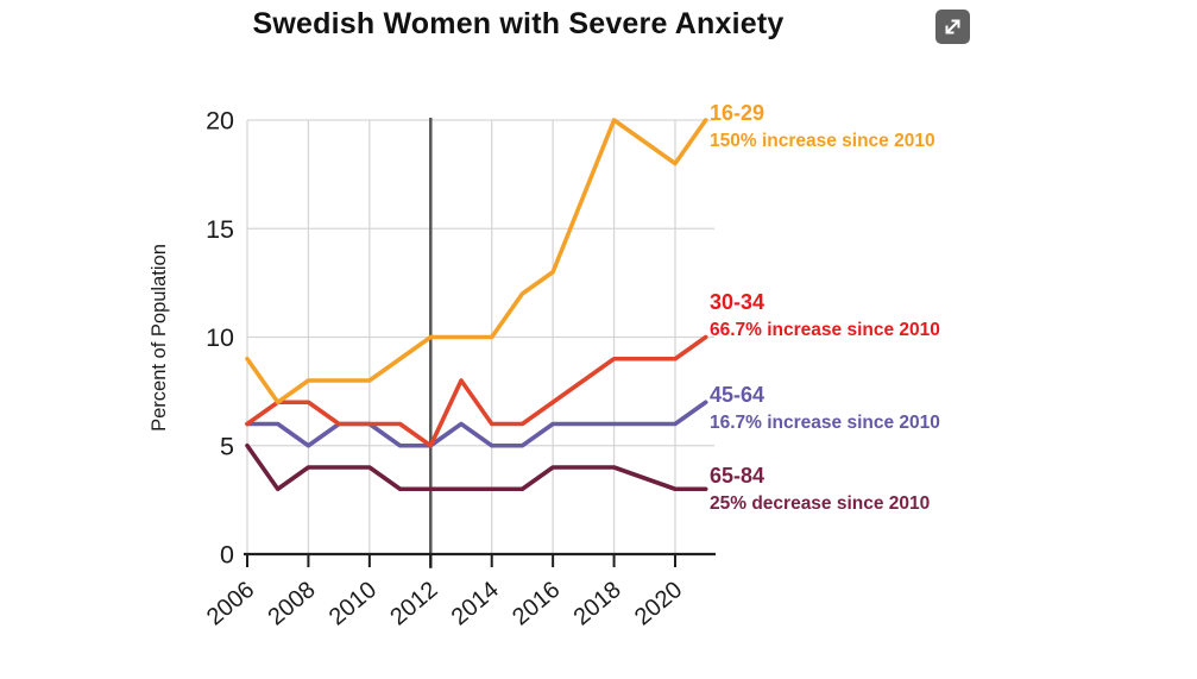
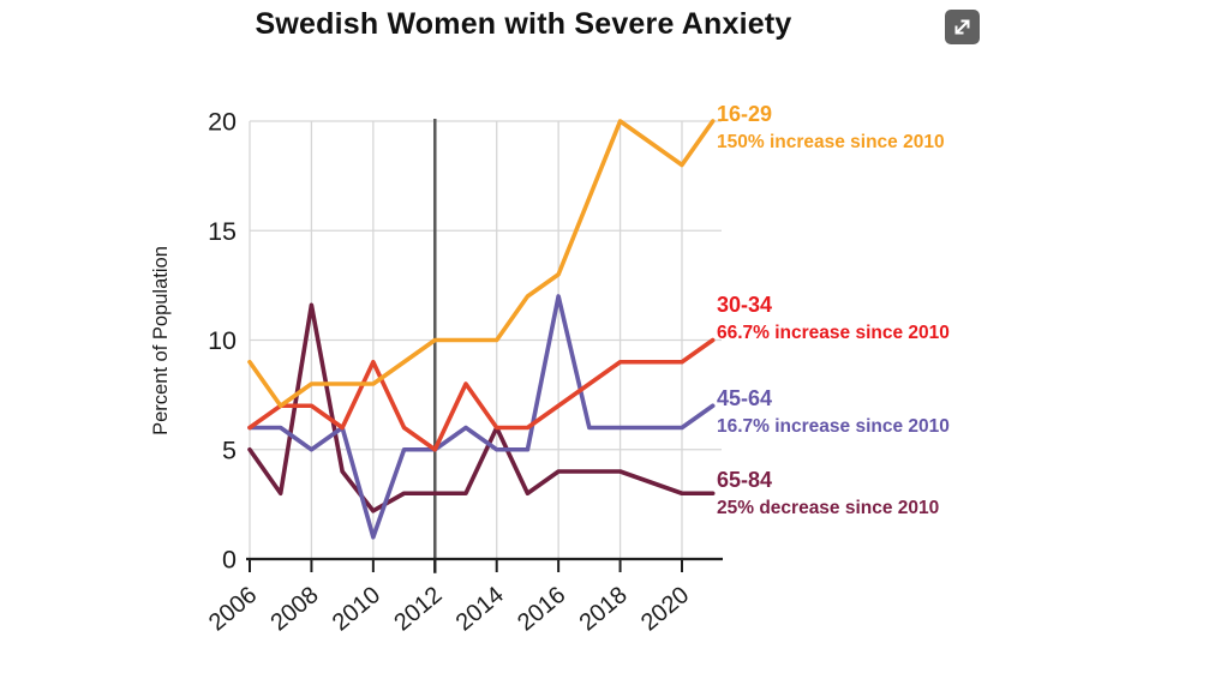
65-84/2008: 4.0 -> 11.6
30-34/2010: 6 -> 9
45-64/2010: 6 -> 1
65-84/2010: 4.0 -> 2.2
65-84/2014: 3.0 -> 6.0
45-64/2016: 6 -> 12
